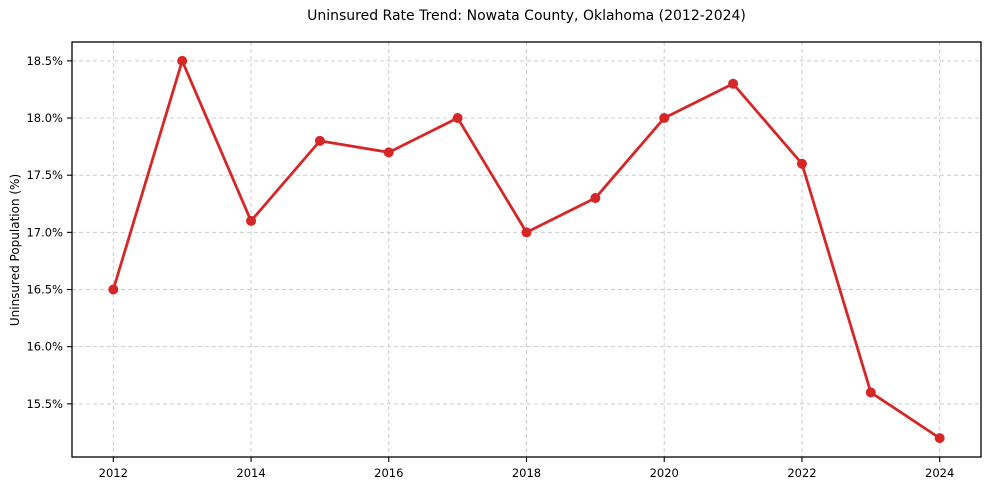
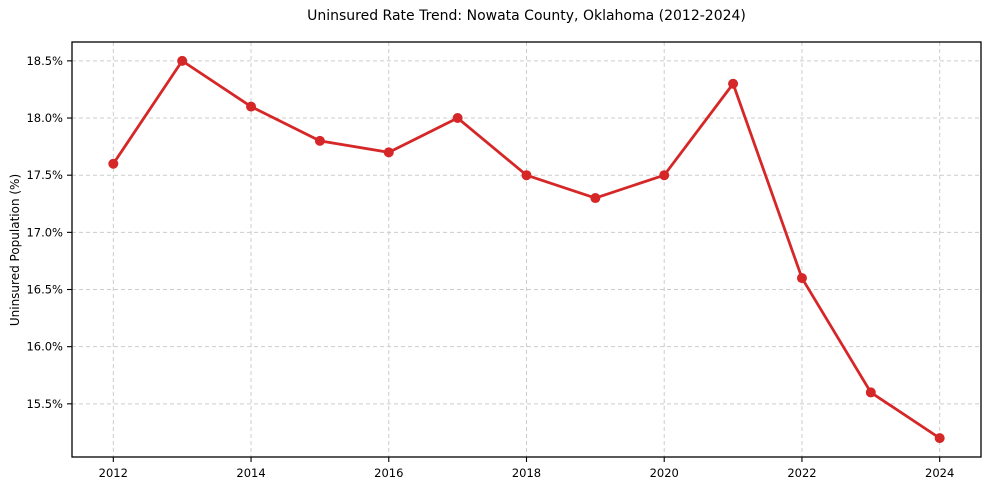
2012: 16.5% -> 17.6%
2014: 17.1% -> 18.1%
2018: 17.0% -> 17.5%
2020: 18.0% -> 17.5%
2022: 17.6% -> 16.6%
